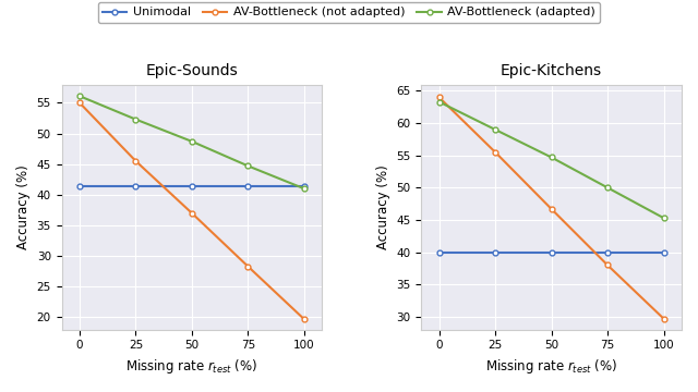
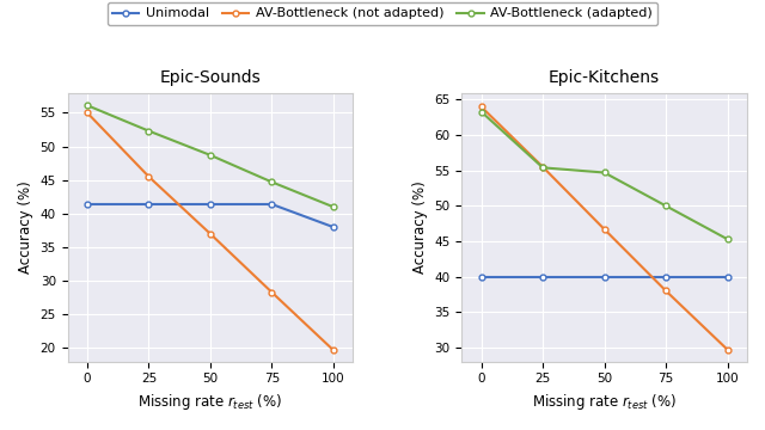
Epic-Sounds/Unimodal/100: 41.4 -> 38.0
Epic-Kitchens/AV-Bottleneck (adapted)/25: 59.0 -> 55.4
